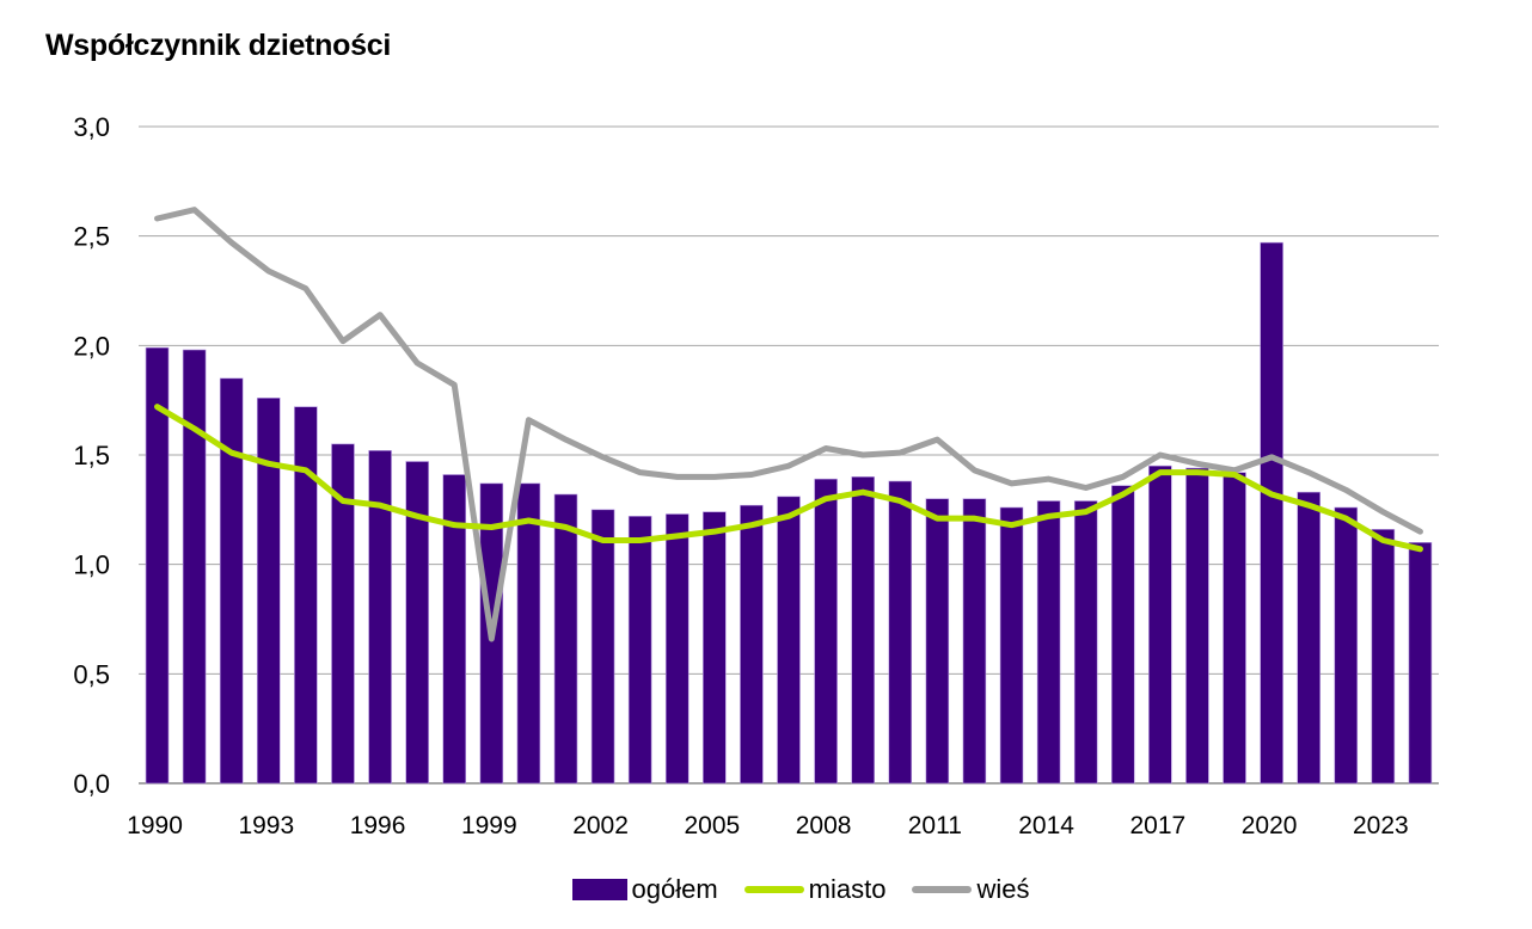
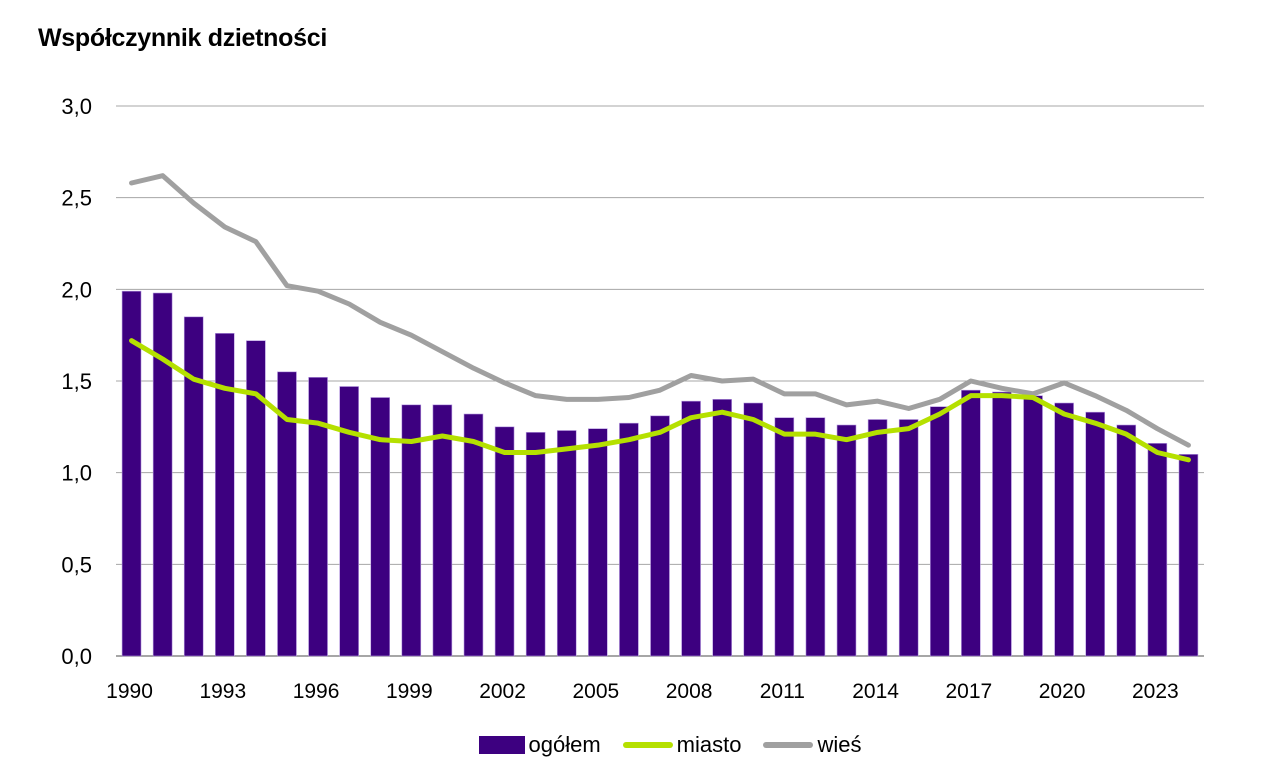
wieś/1996: 2,14 -> 1,99
wieś/1999: 0,66 -> 1,75
wieś/2011: 1,57 -> 1,43
ogółem/2020: 2,47 -> 1,38
